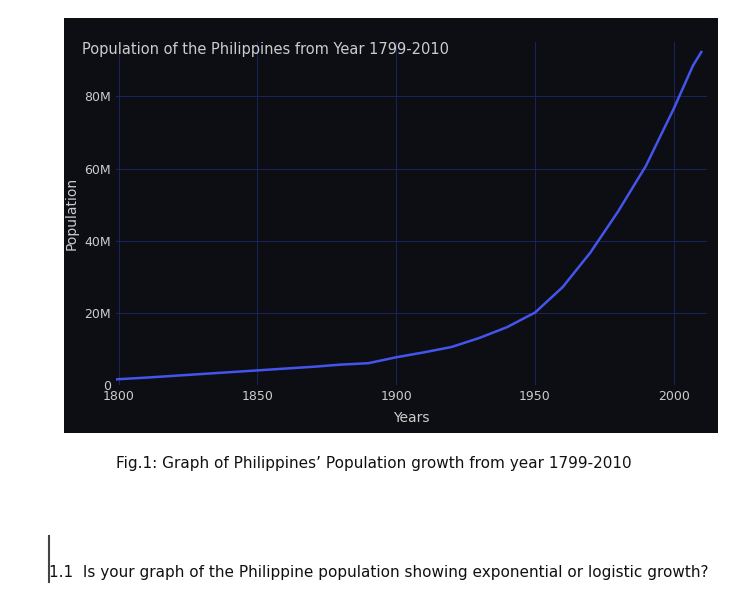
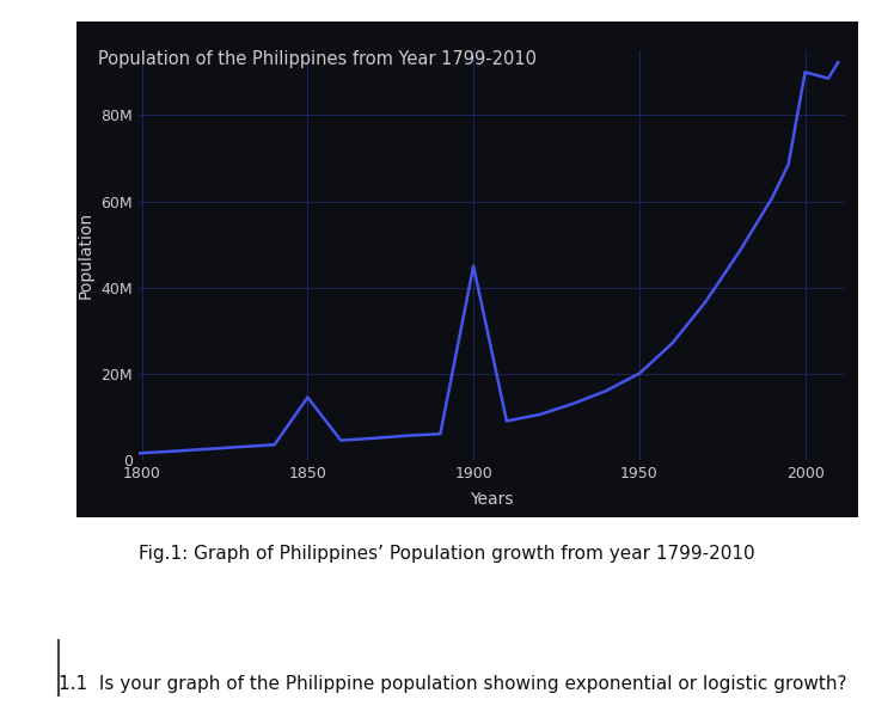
1850: 4.0M -> 14.5M
1900: 7.6M -> 45.0M
2000: 76.5M -> 90.0M
